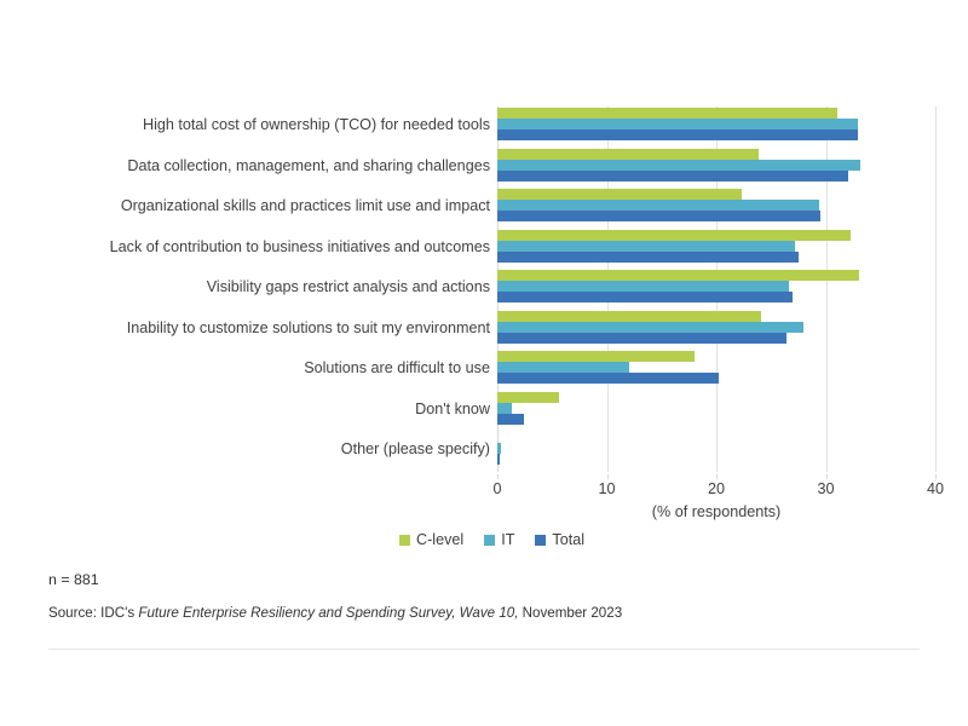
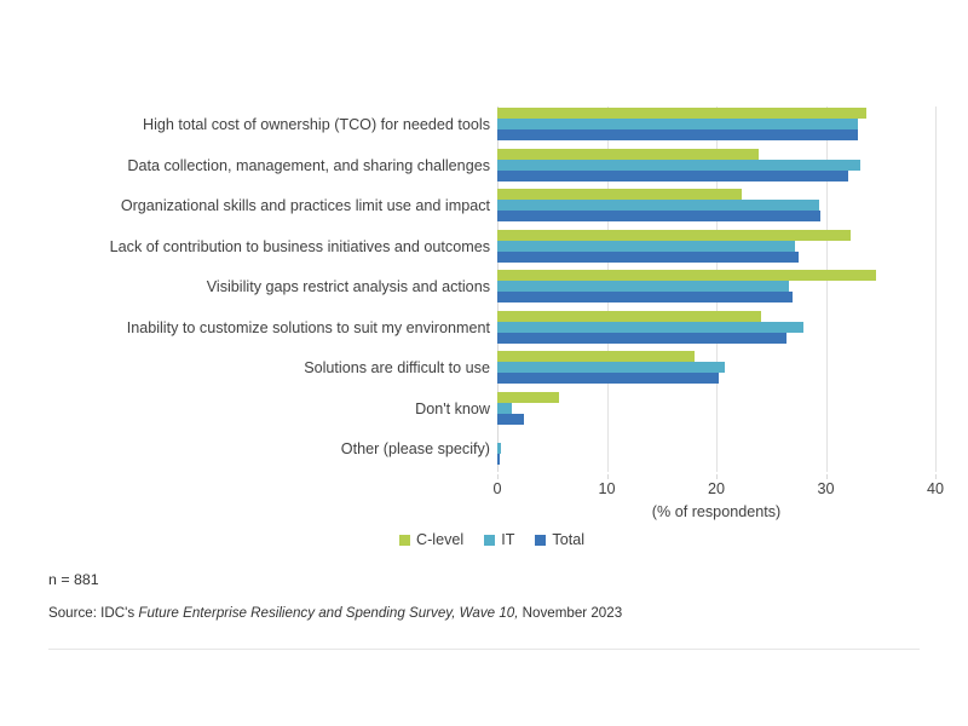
C-level/High total cost of ownership (TCO) for needed tools: 31 -> 34
C-level/Visibility gaps restrict analysis and actions: 33 -> 35
IT/Solutions are difficult to use: 12 -> 21
